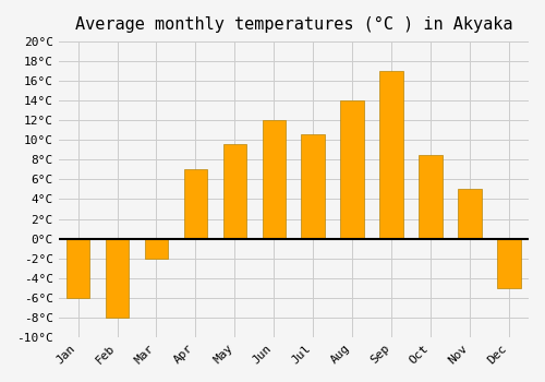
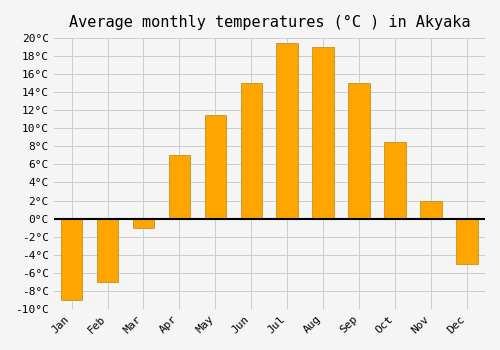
Jan: -6.0°C -> -9.0°C
Feb: -8.0°C -> -7.0°C
Mar: -2.0°C -> -1.0°C
May: 9.6°C -> 11.5°C
Jun: 12.0°C -> 15.0°C
Jul: 10.6°C -> 19.5°C
Aug: 14.0°C -> 19.0°C
Sep: 17.0°C -> 15.0°C
Nov: 5.0°C -> 2.0°C
